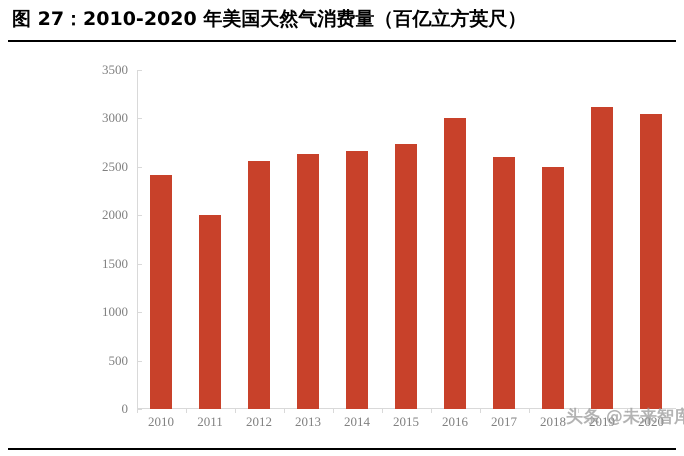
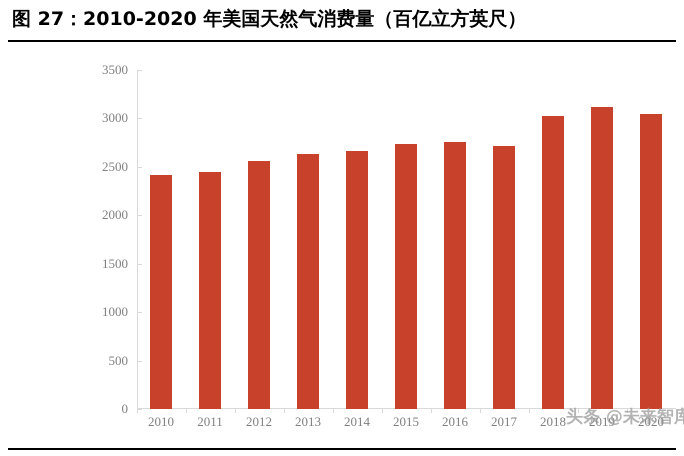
2011: 2000 -> 2400
2016: 3000 -> 2800
2017: 2600 -> 2700
2018: 2500 -> 3000
